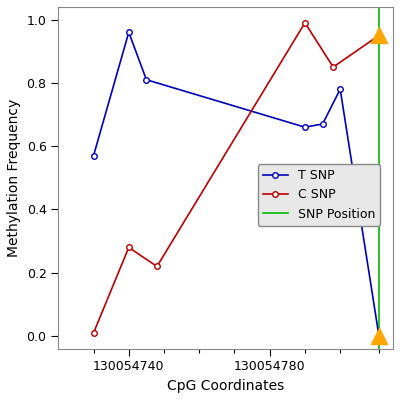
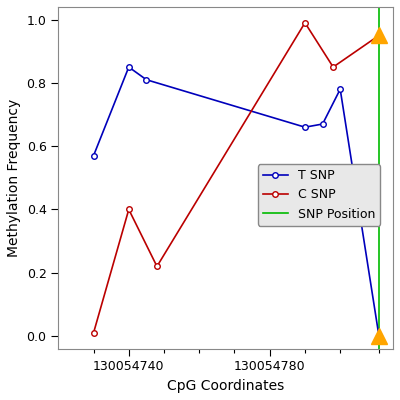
T SNP/130054740: 0.96 -> 0.85
C SNP/130054740: 0.28 -> 0.40
